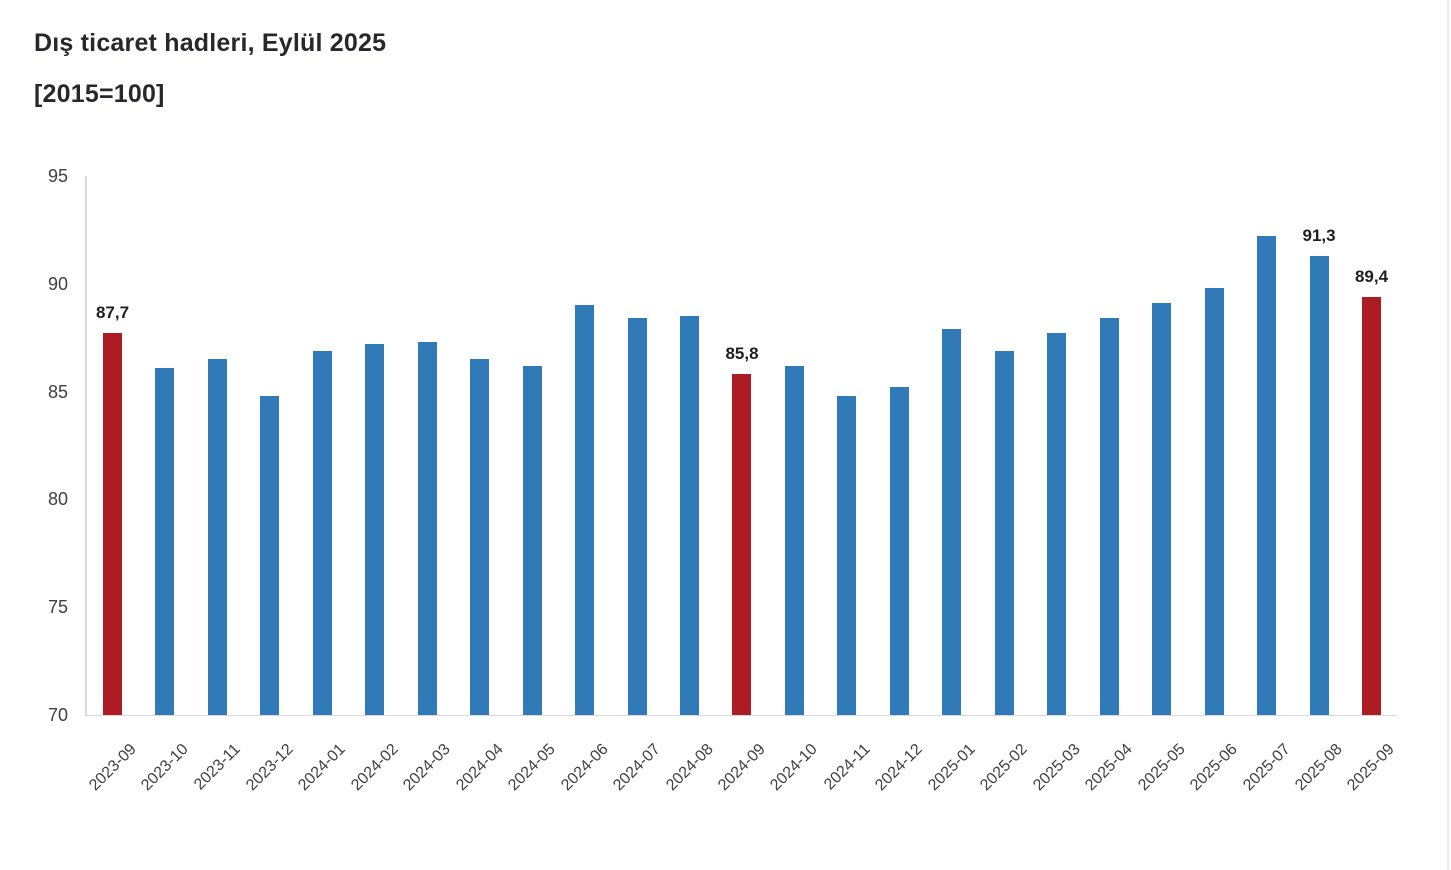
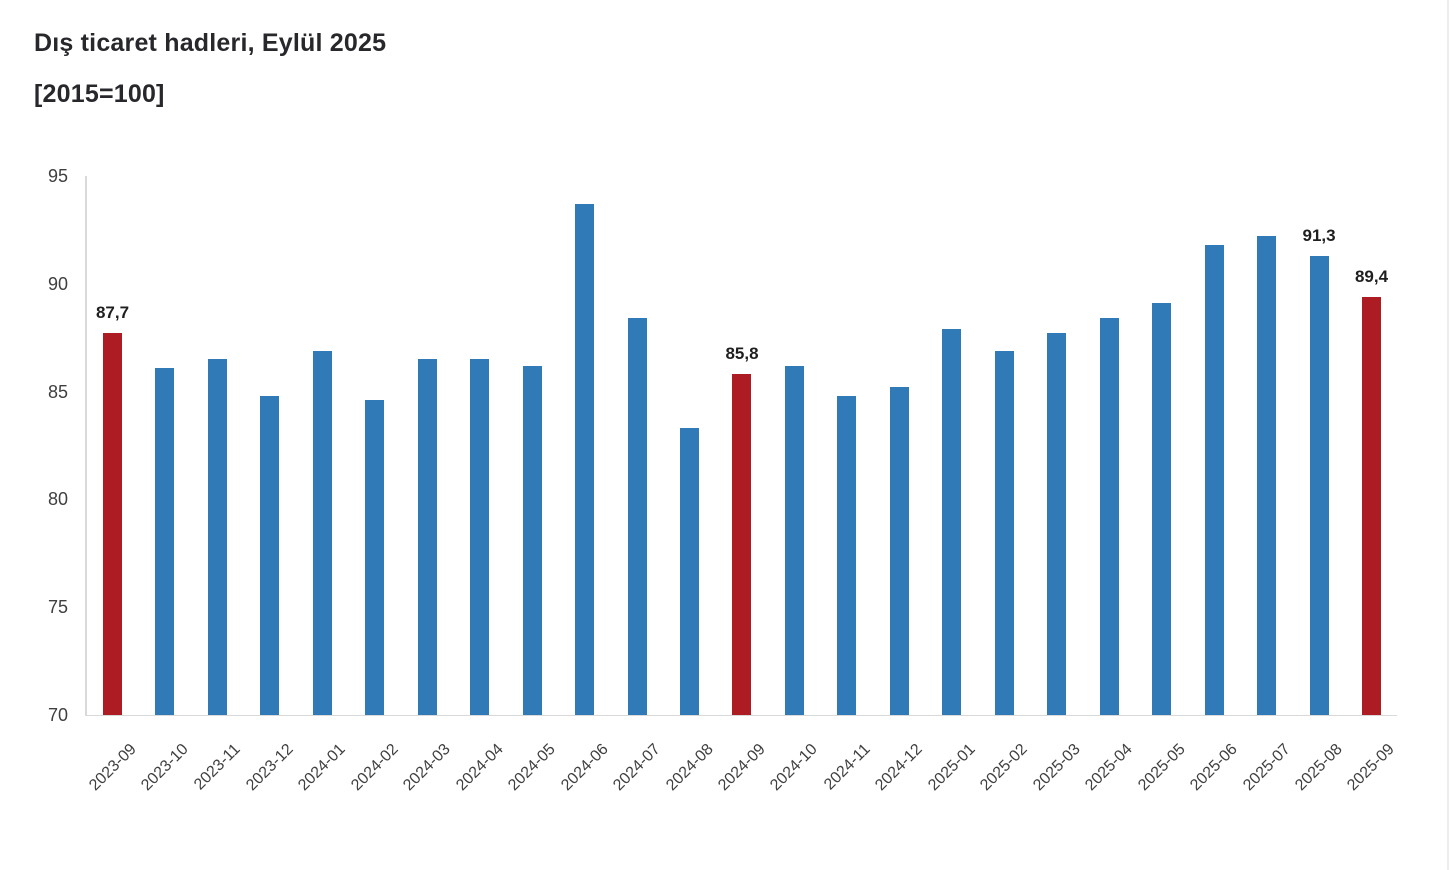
2024-02: 87.2 -> 84.6
2024-03: 87.3 -> 86.5
2024-06: 89.0 -> 93.7
2024-08: 88.5 -> 83.3
2025-06: 89.8 -> 91.8
